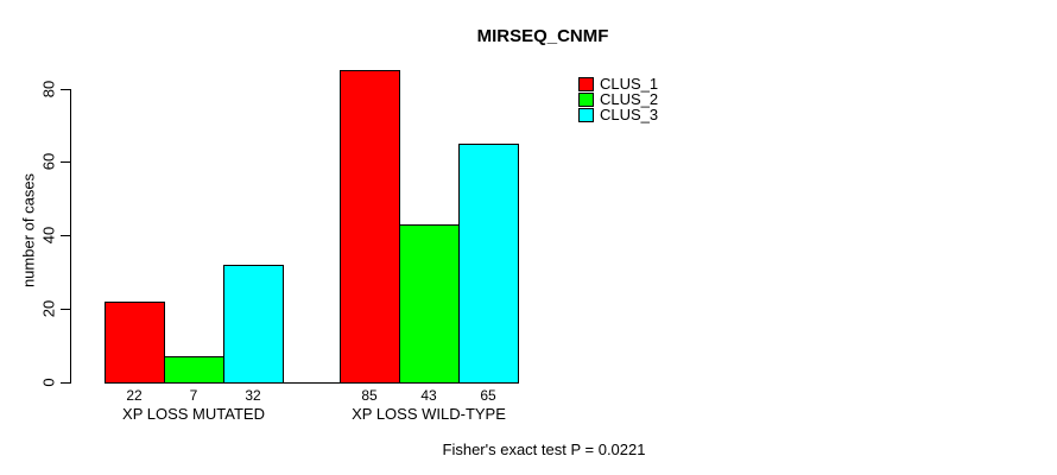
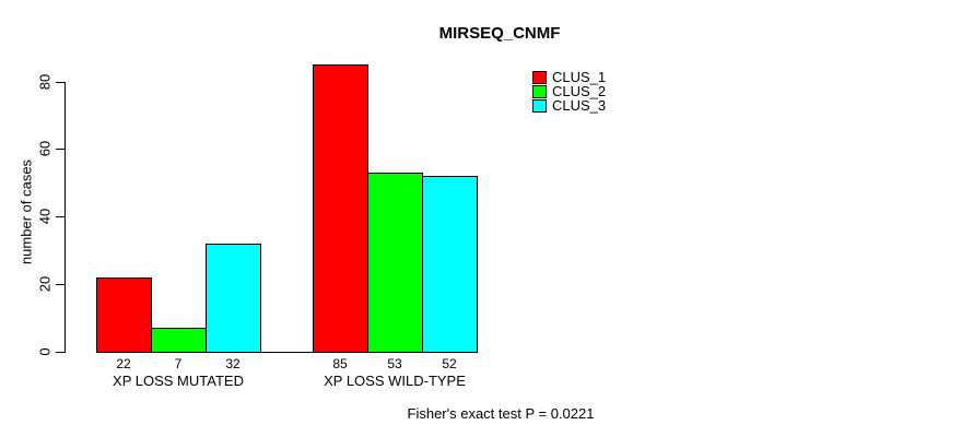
CLUS_2/XP LOSS WILD-TYPE: 43 -> 53
CLUS_3/XP LOSS WILD-TYPE: 65 -> 52
